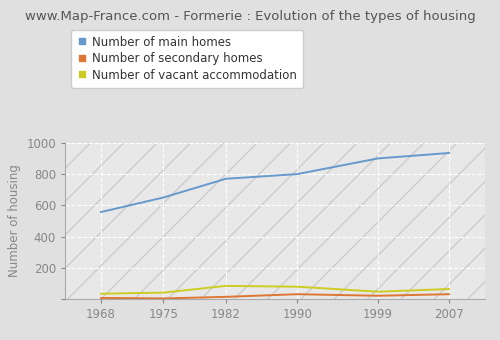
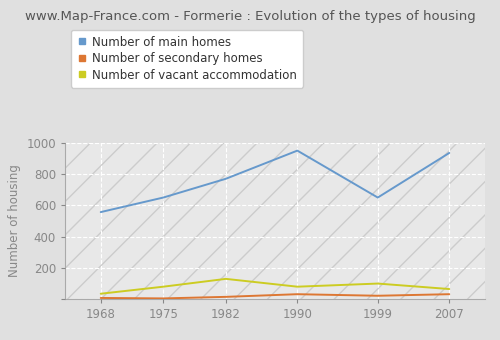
Number of vacant accommodation/1975: 40 -> 80
Number of vacant accommodation/1982: 80 -> 130
Number of main homes/1990: 800 -> 950
Number of main homes/1999: 900 -> 650
Number of vacant accommodation/1999: 50 -> 100
